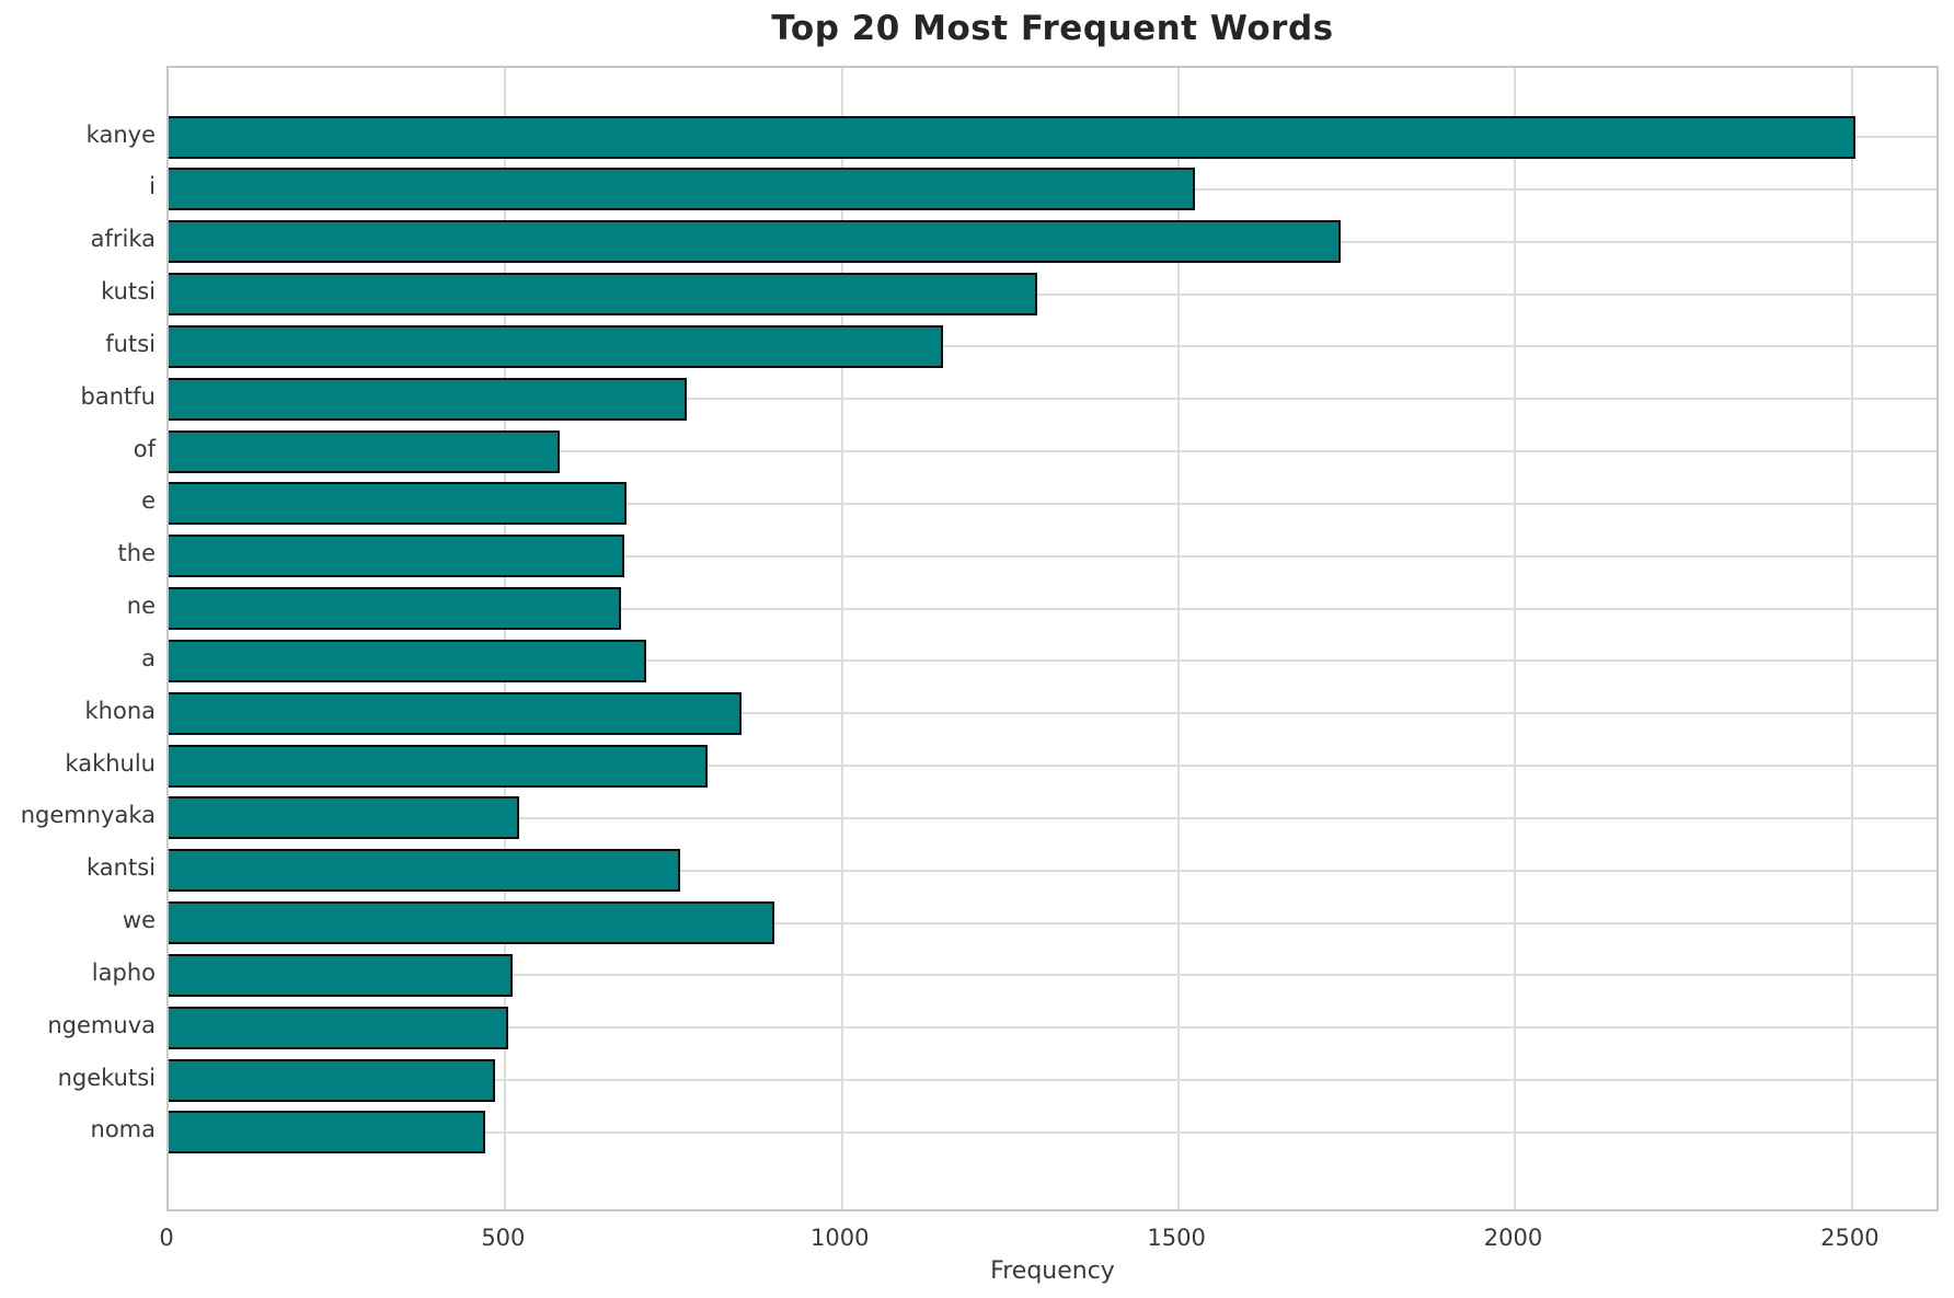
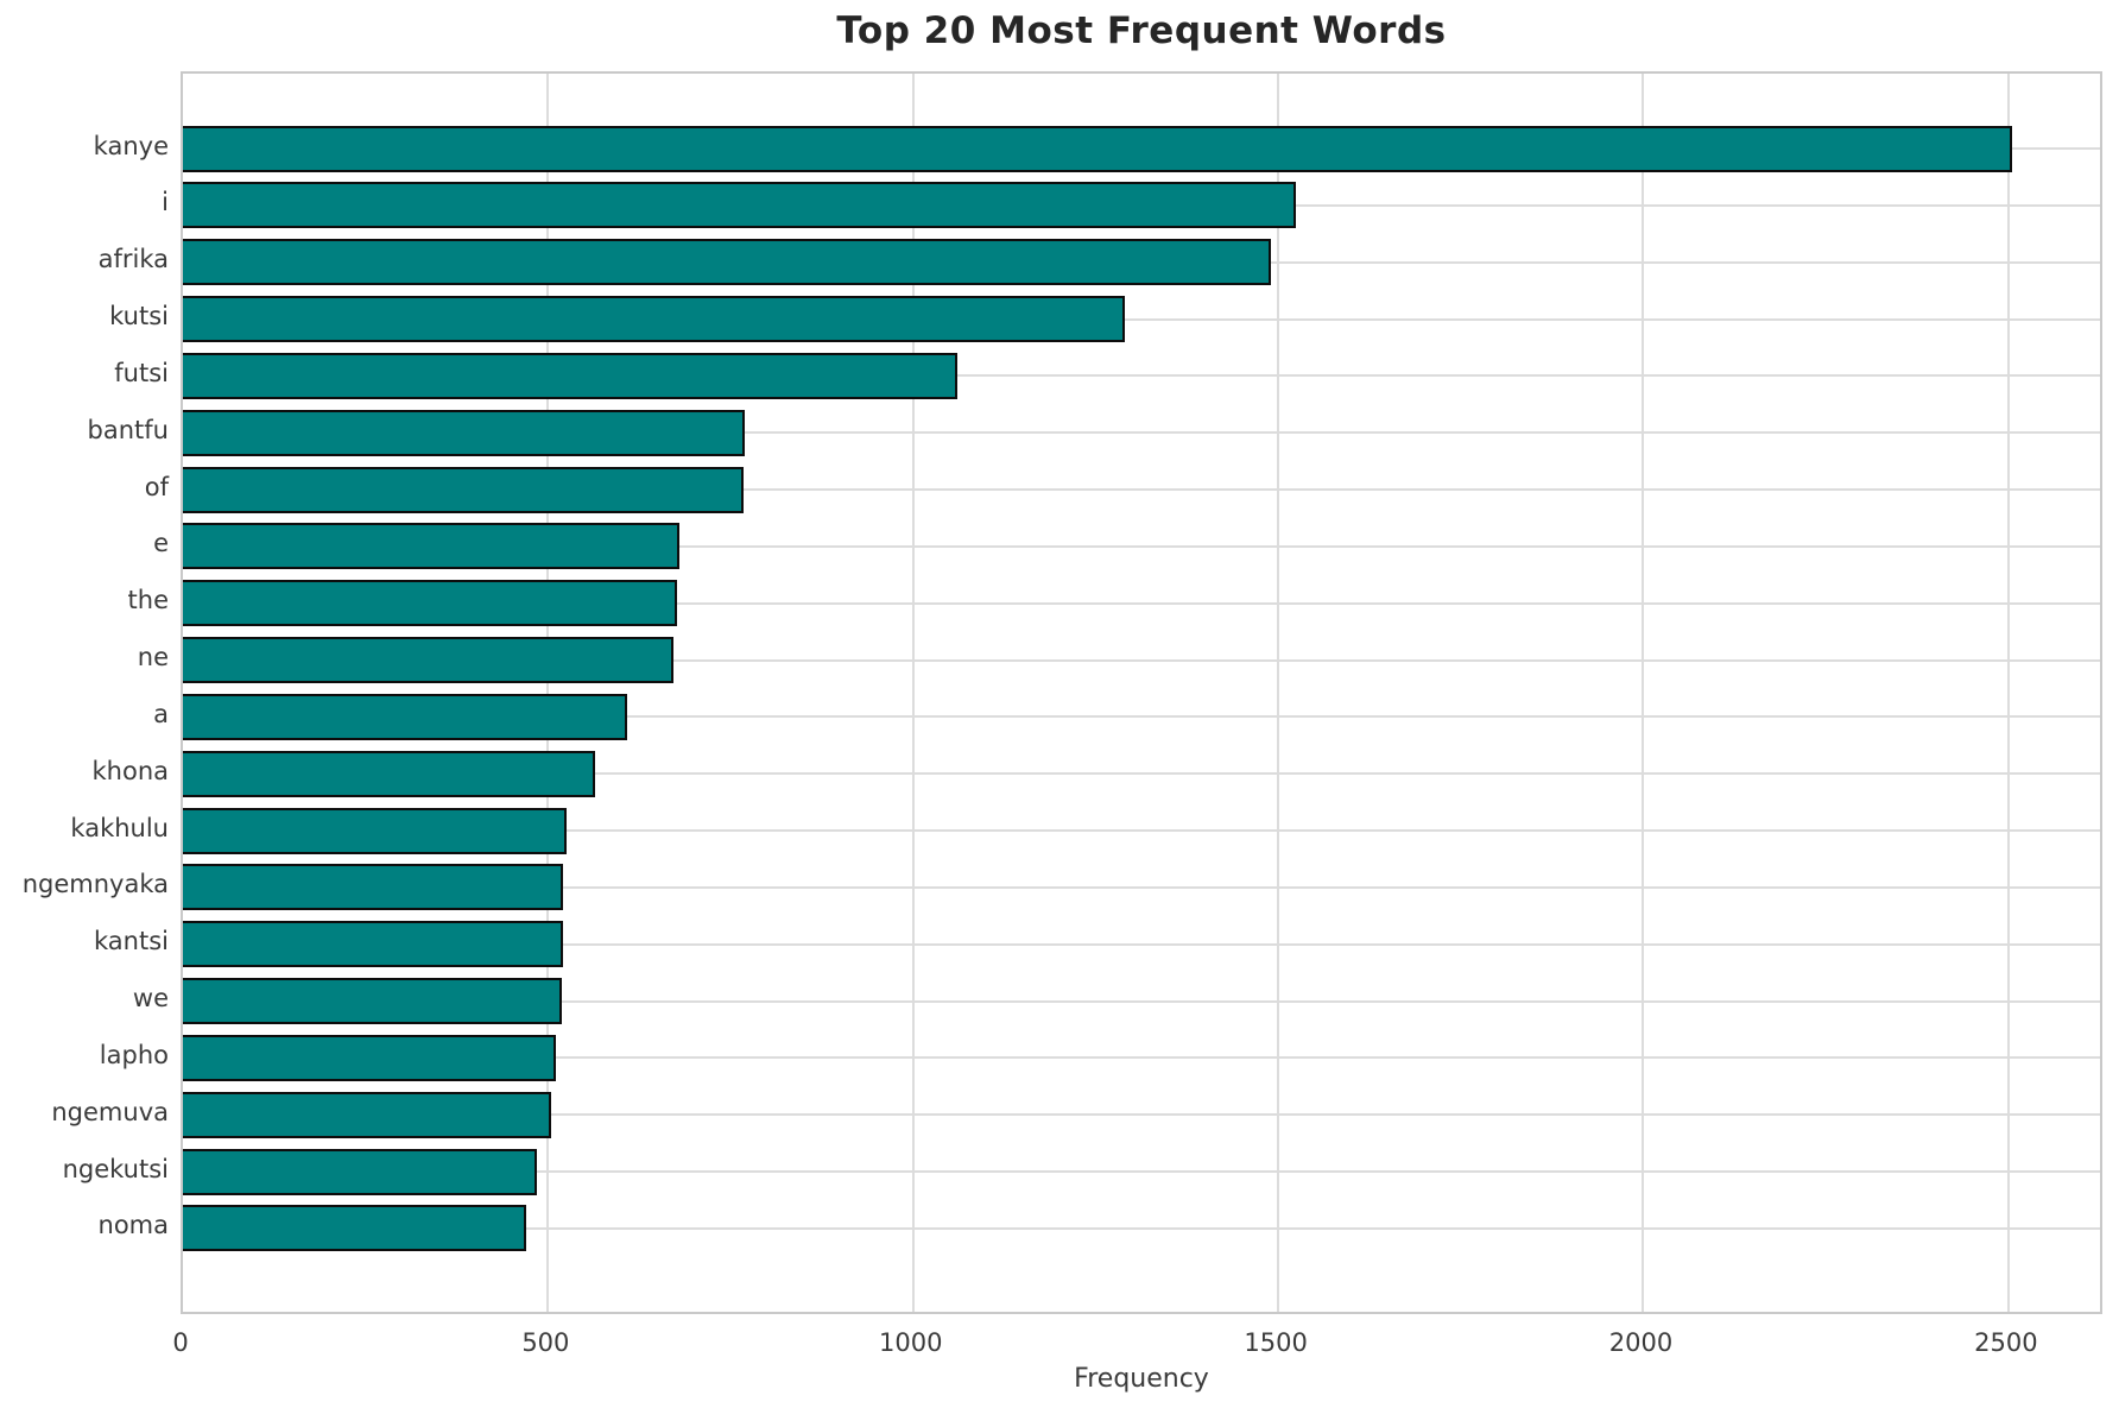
afrika: 1740 -> 1490
futsi: 1150 -> 1060
of: 580 -> 770
a: 710 -> 610
khona: 850 -> 560
kakhulu: 800 -> 520
kantsi: 760 -> 520
we: 900 -> 520
